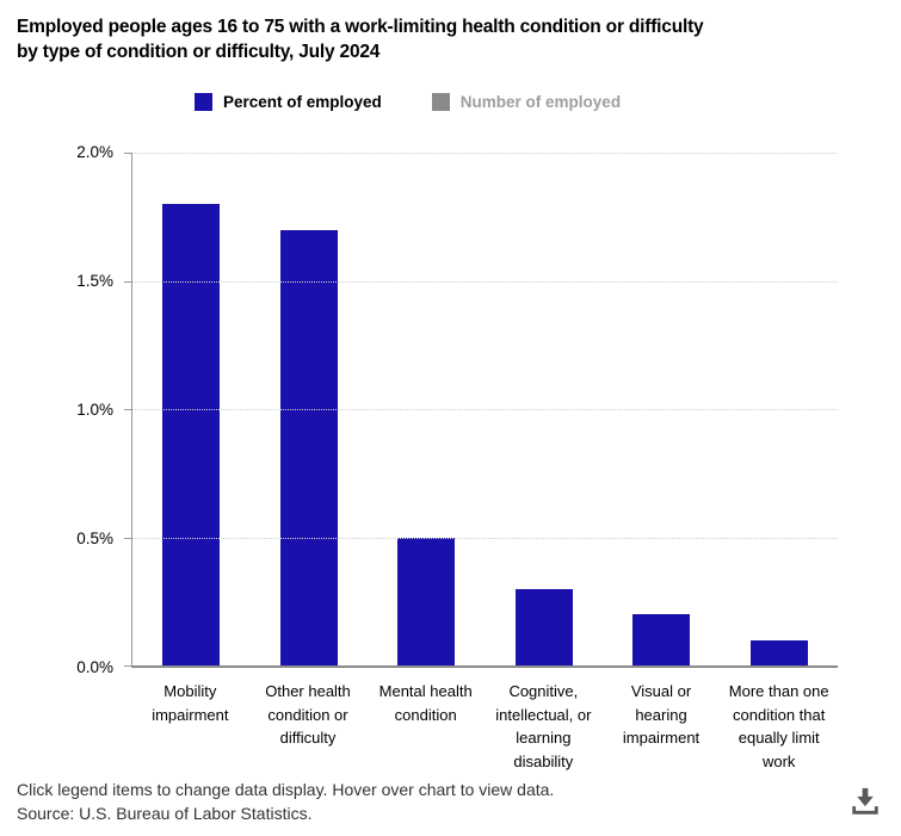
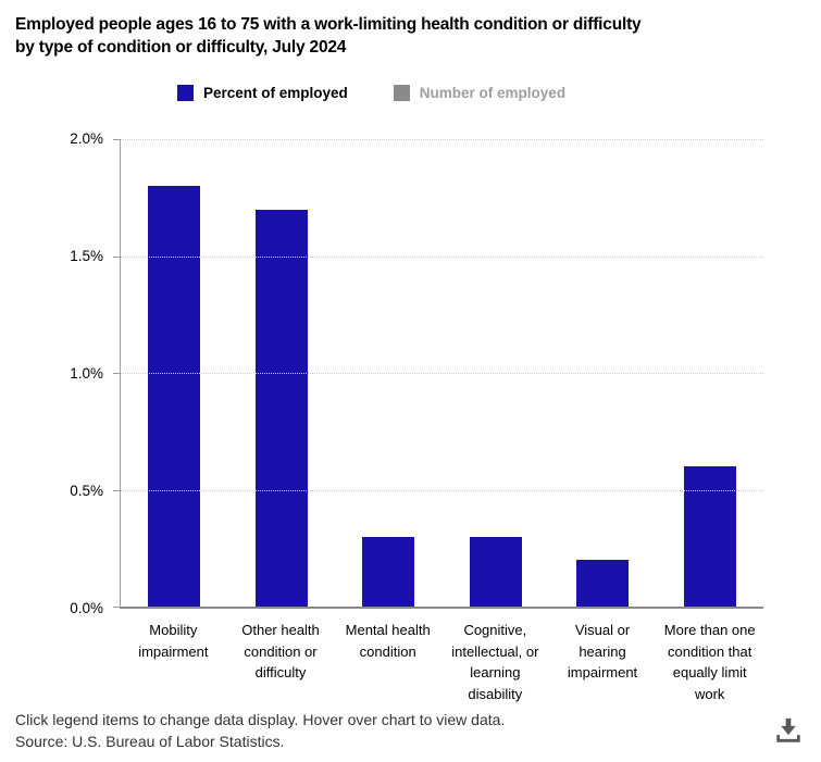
Mental health condition: 0.5% -> 0.3%
More than one condition that equally limit work: 0.1% -> 0.6%
